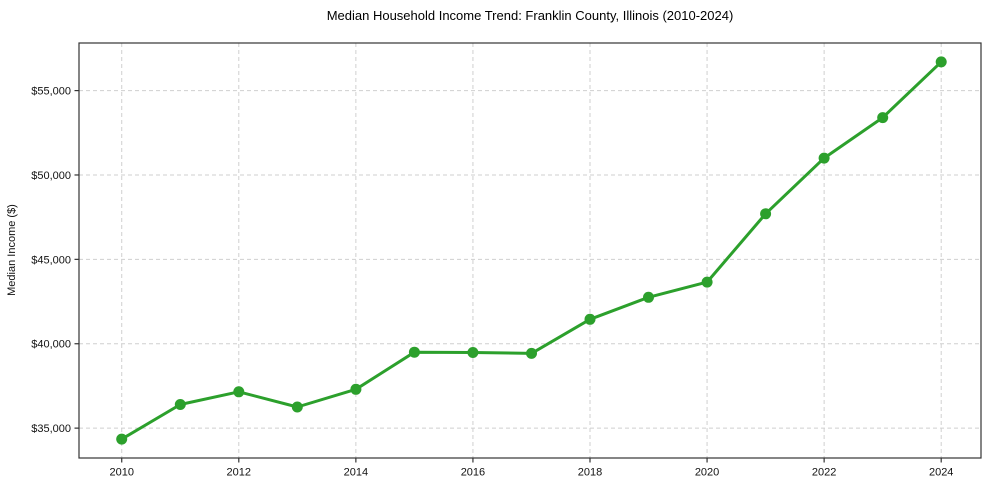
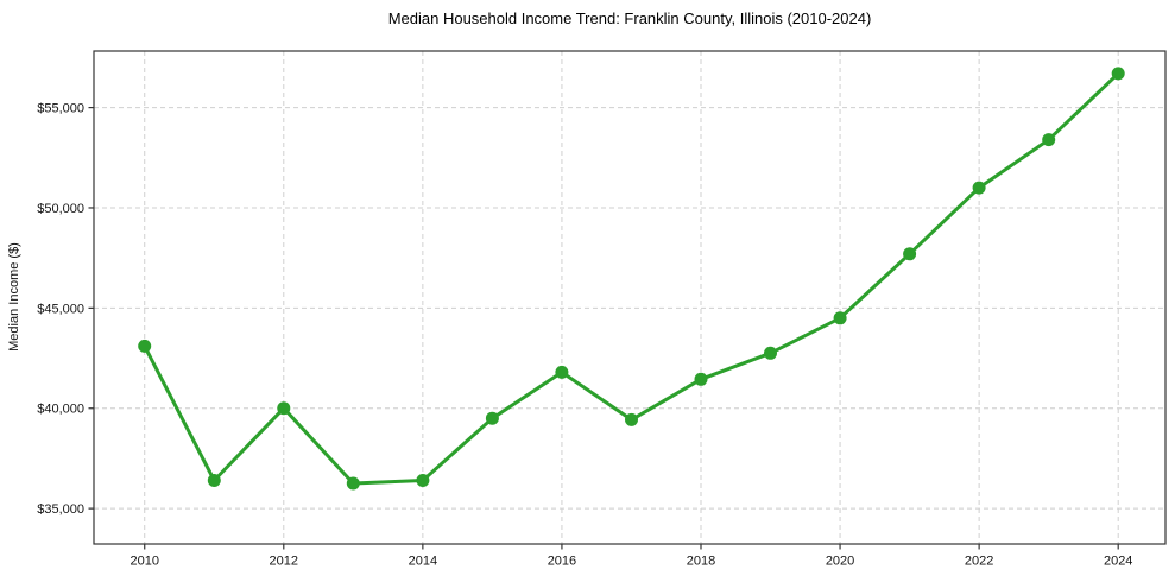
2010: $34400 -> $43100
2012: $37200 -> $40000
2014: $37300 -> $36400
2016: $39500 -> $41800
2020: $43600 -> $44500
